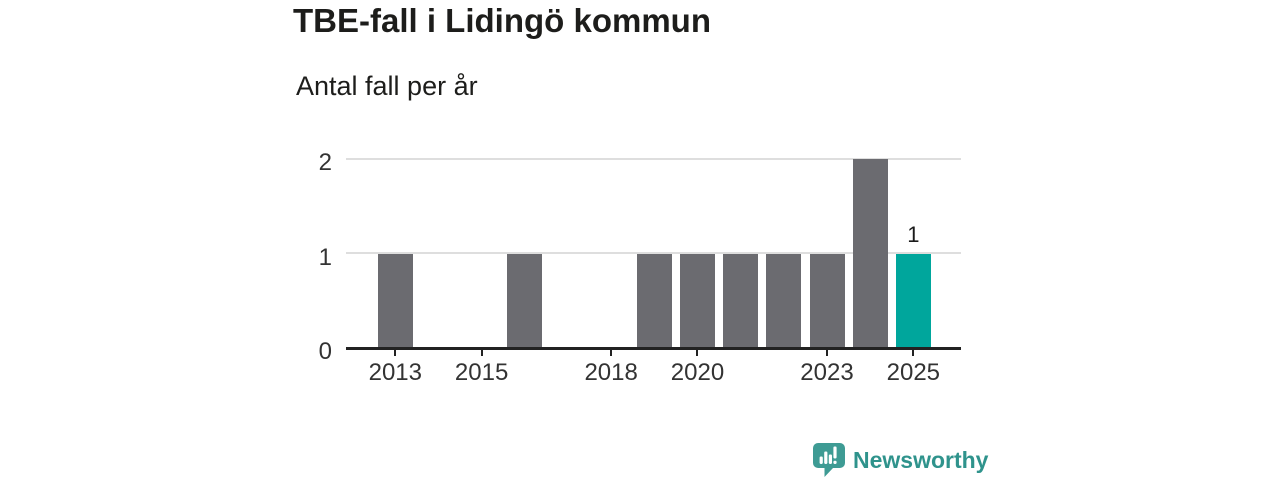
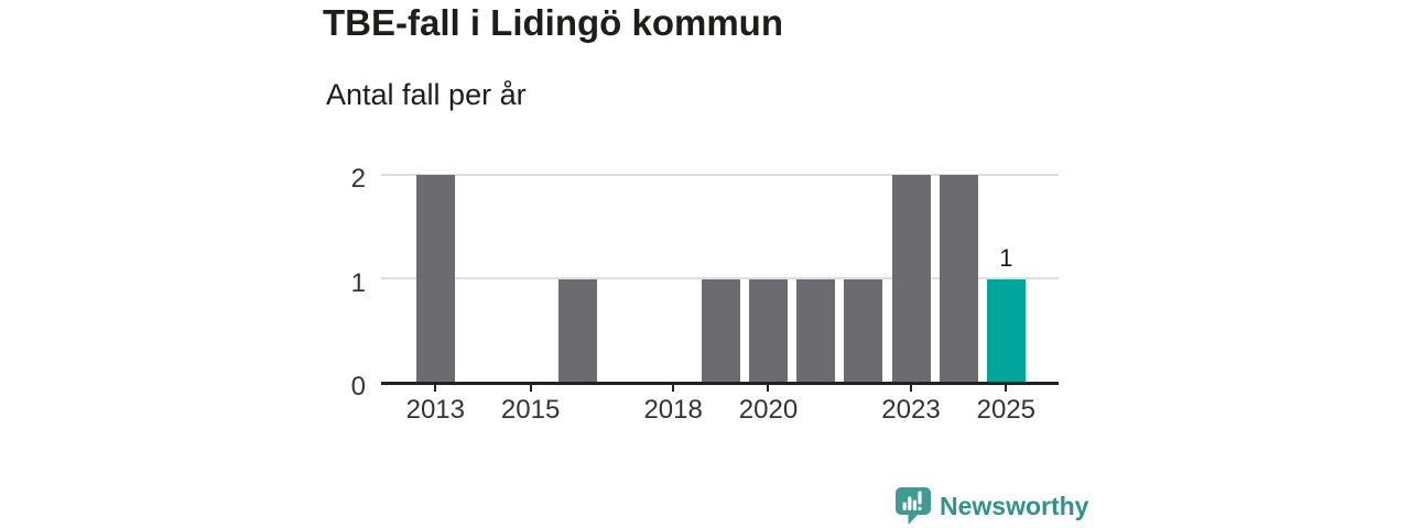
2013: 1 -> 2
2023: 1 -> 2
